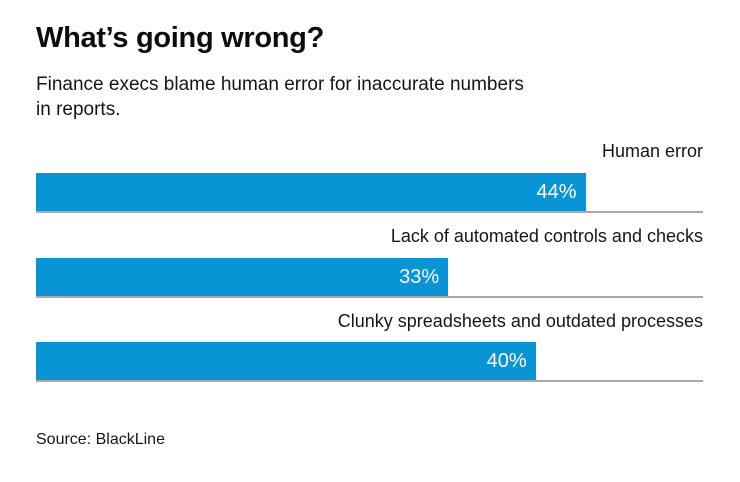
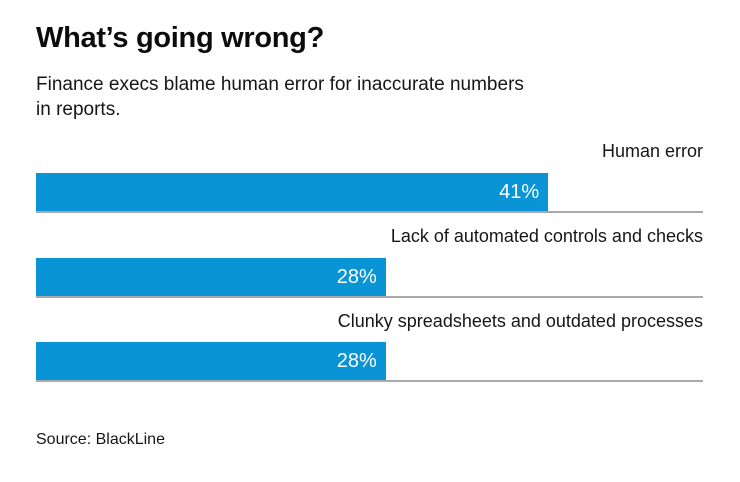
Human error: 44% -> 41%
Lack of automated controls and checks: 33% -> 28%
Clunky spreadsheets and outdated processes: 40% -> 28%
